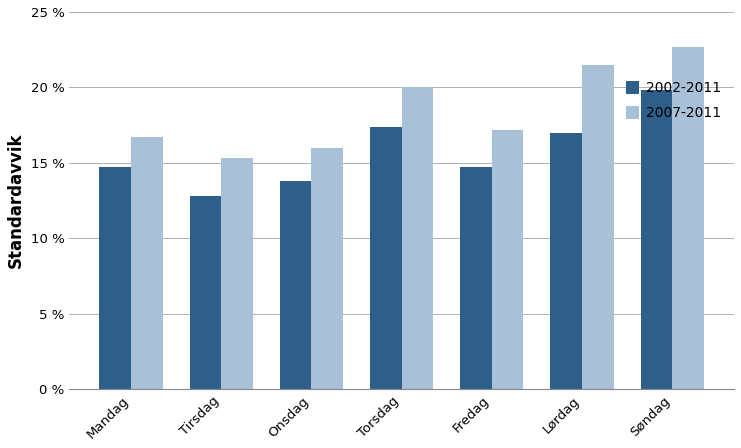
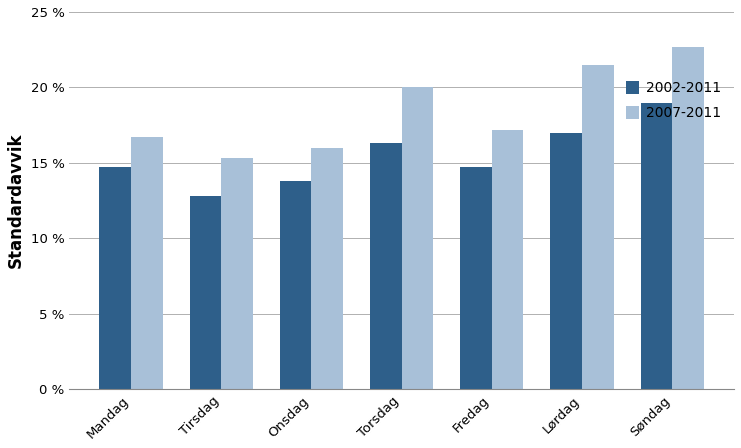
2002-2011/Torsdag: 17.4 % -> 16.3 %
2002-2011/Søndag: 19.8 % -> 19.0 %
